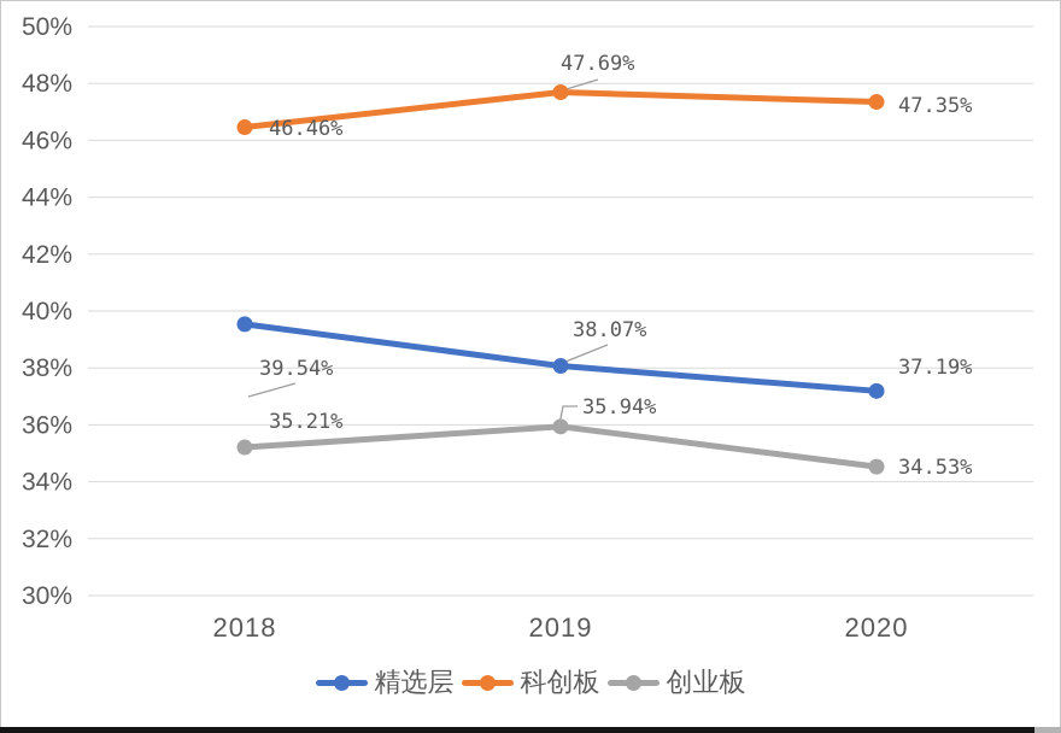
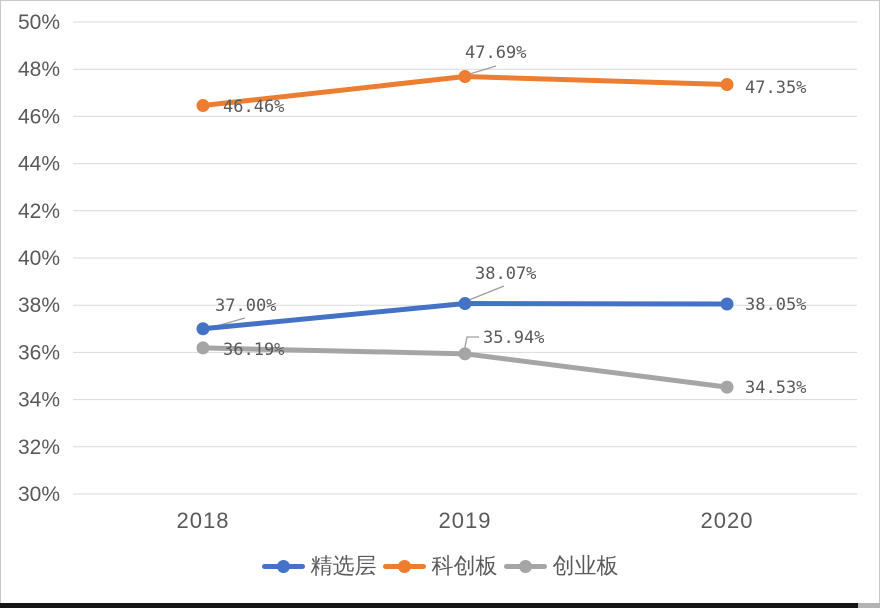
精选层/2018: 39.54% -> 37.00%
创业板/2018: 35.21% -> 36.19%
精选层/2020: 37.19% -> 38.05%
